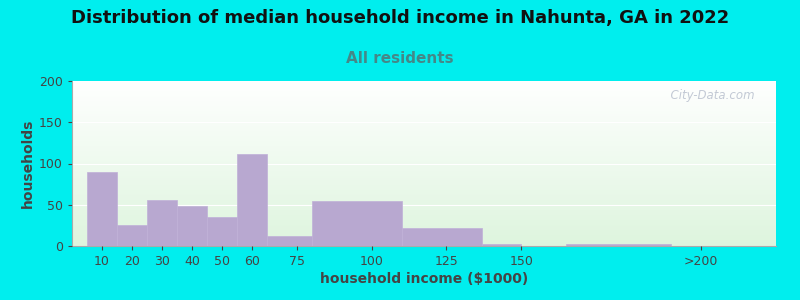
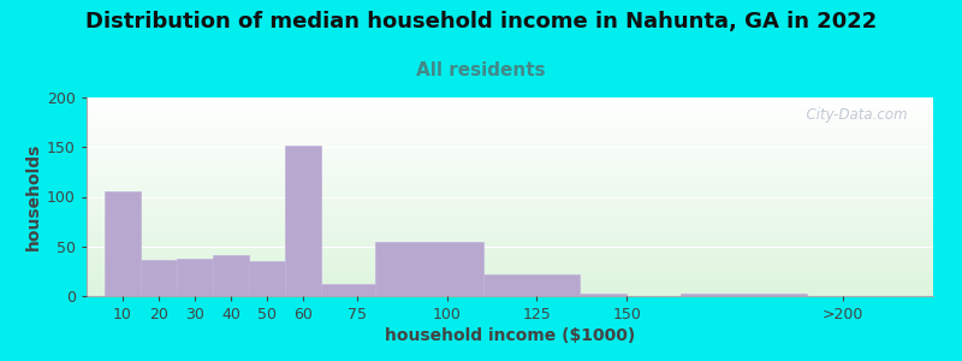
10: 90 -> 105
20: 26 -> 36
30: 56 -> 38
40: 48 -> 41
60: 112 -> 152
